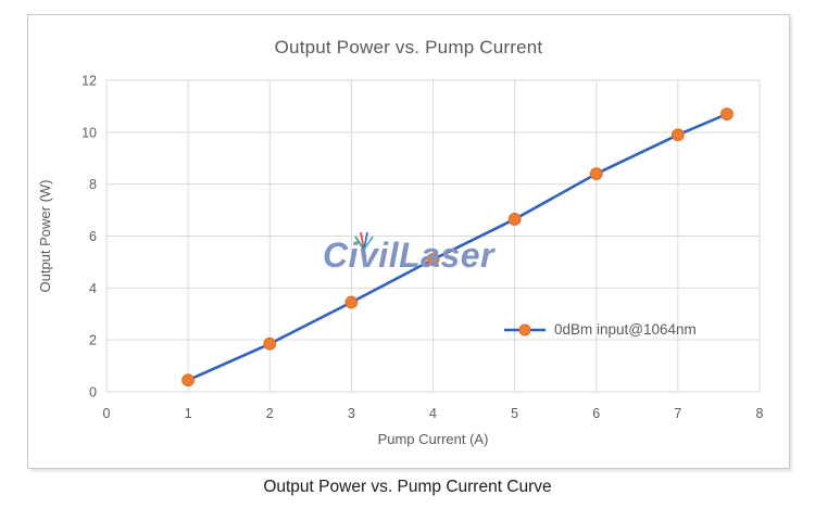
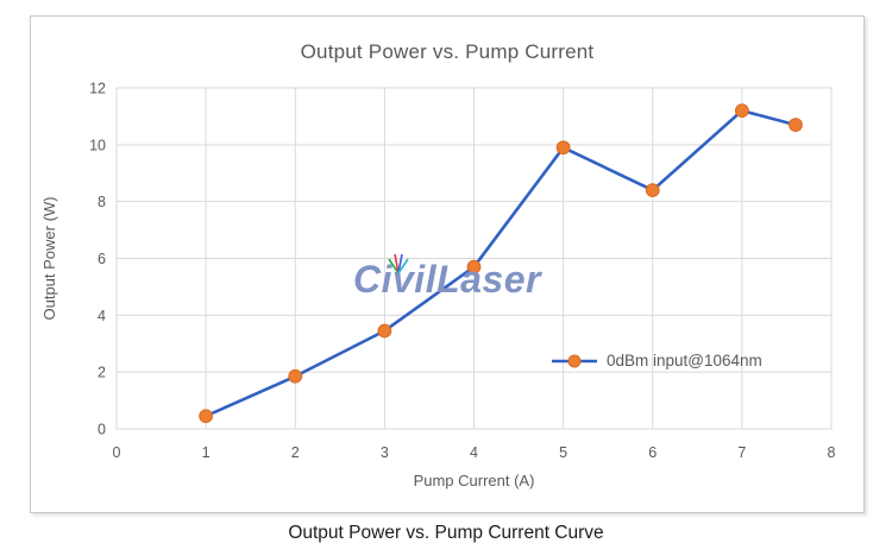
4: 5.1 -> 5.7
5: 6.7 -> 9.9
7: 9.9 -> 11.2
